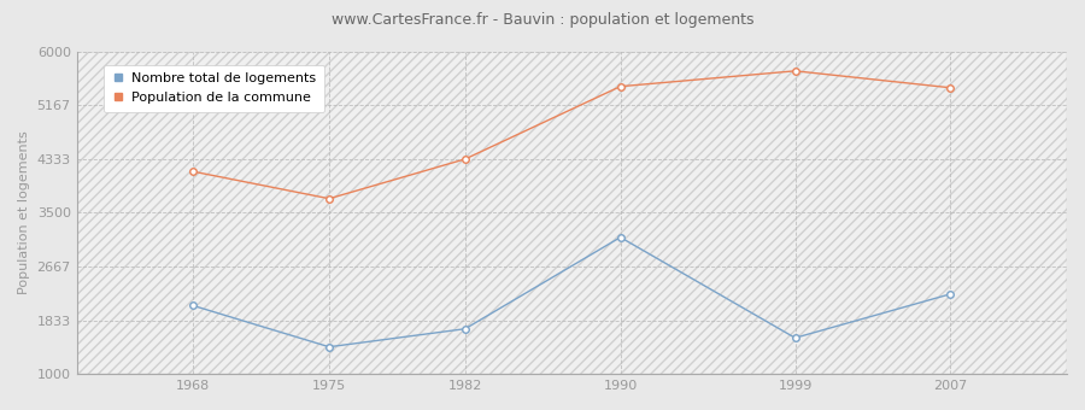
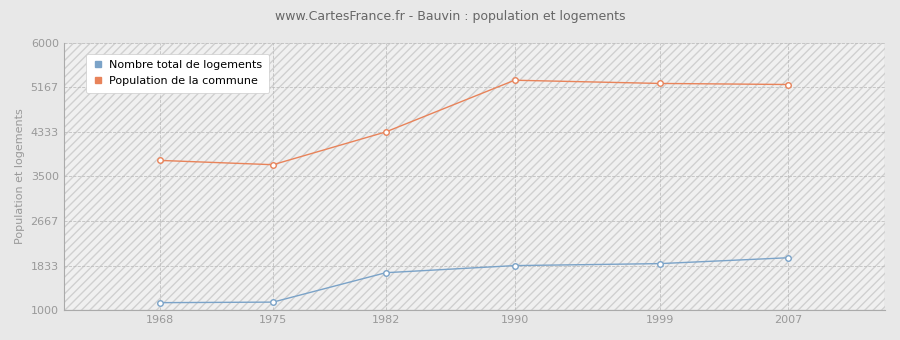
Population de la commune/1968: 4140 -> 3800
Nombre total de logements/1968: 2060 -> 1140
Nombre total de logements/1975: 1420 -> 1150
Population de la commune/1990: 5460 -> 5300
Nombre total de logements/1990: 3120 -> 1830
Population de la commune/1999: 5700 -> 5240
Nombre total de logements/1999: 1560 -> 1870
Population de la commune/2007: 5440 -> 5220
Nombre total de logements/2007: 2240 -> 1980
